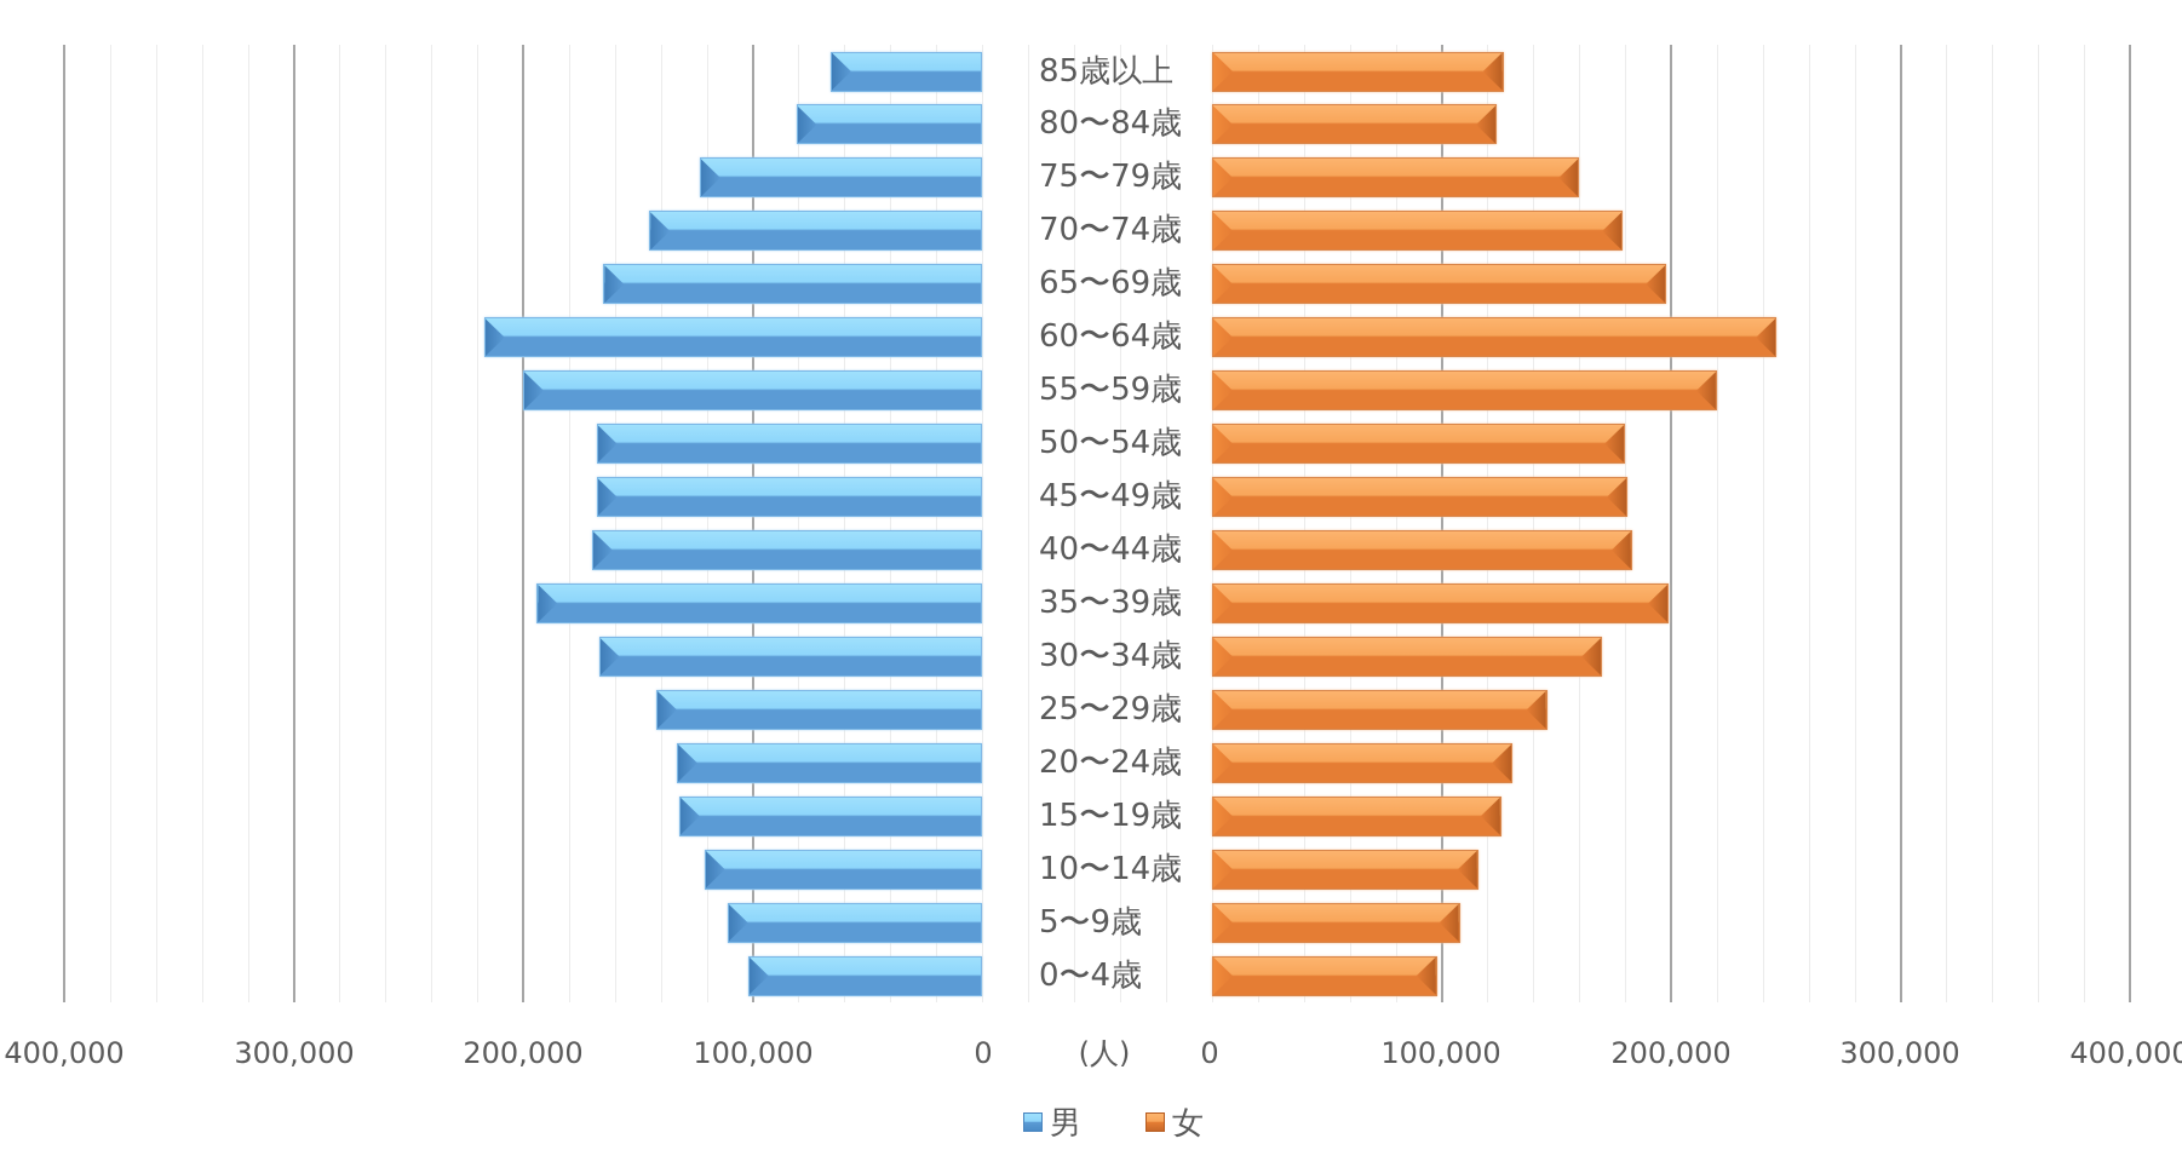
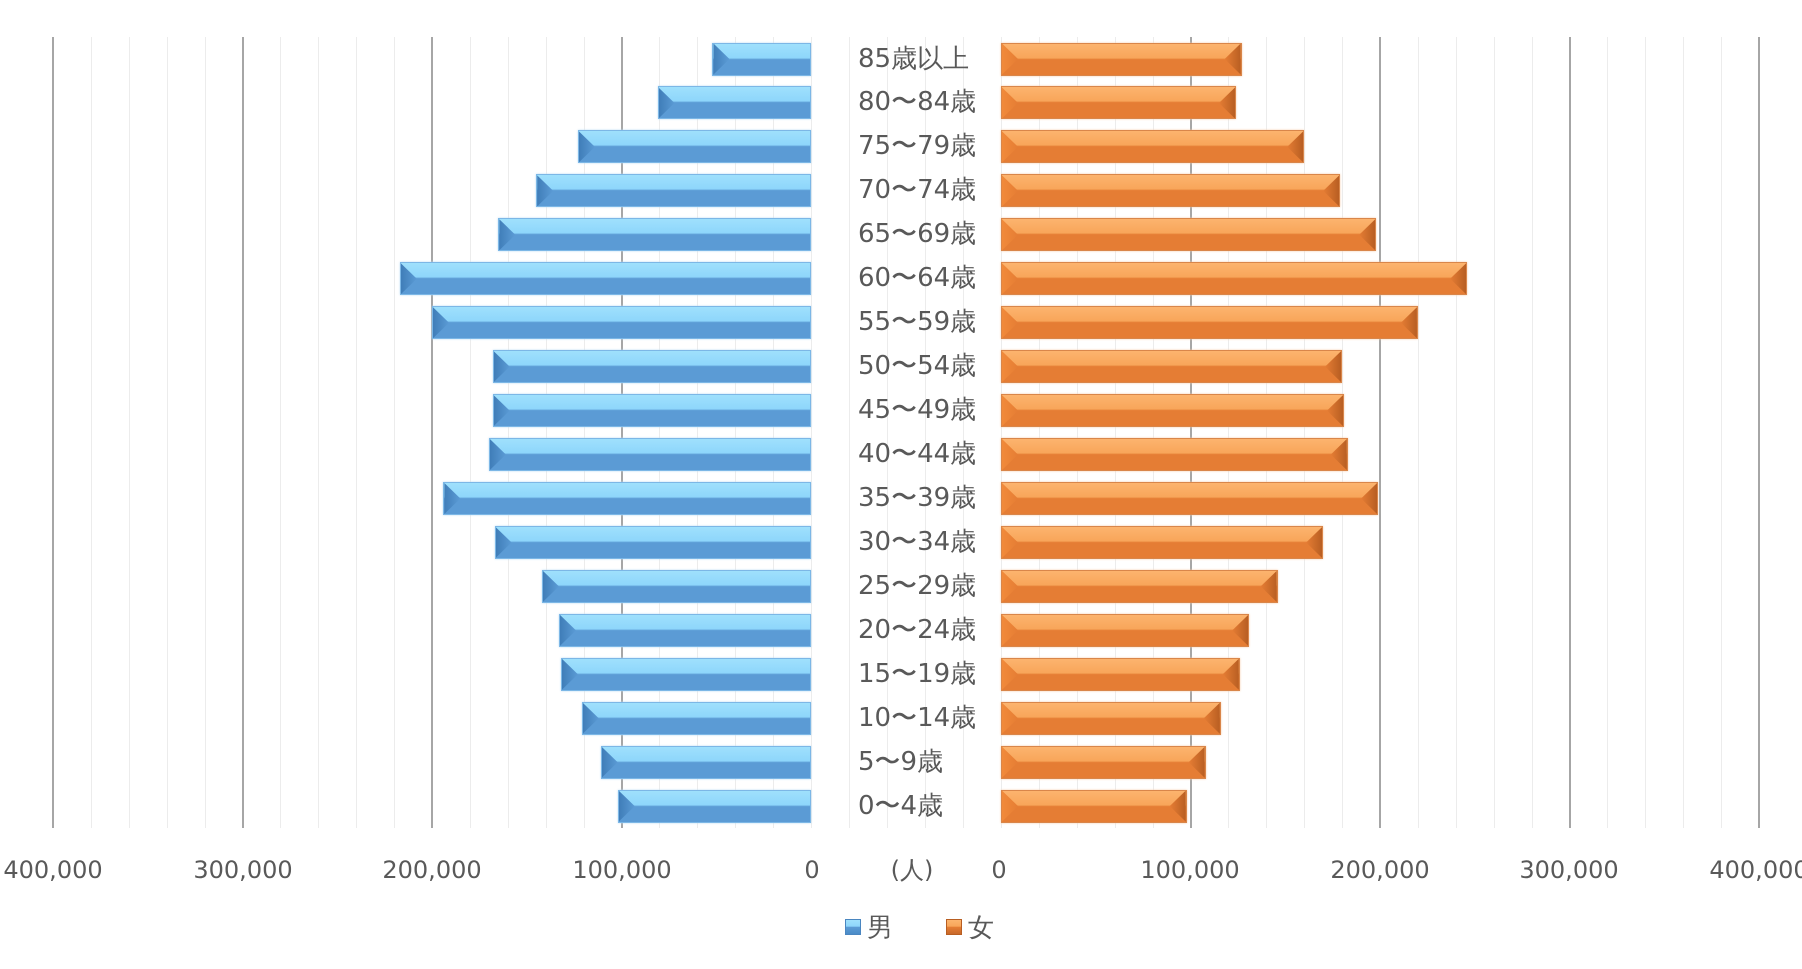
男/85歳以上: 66000 -> 52000
